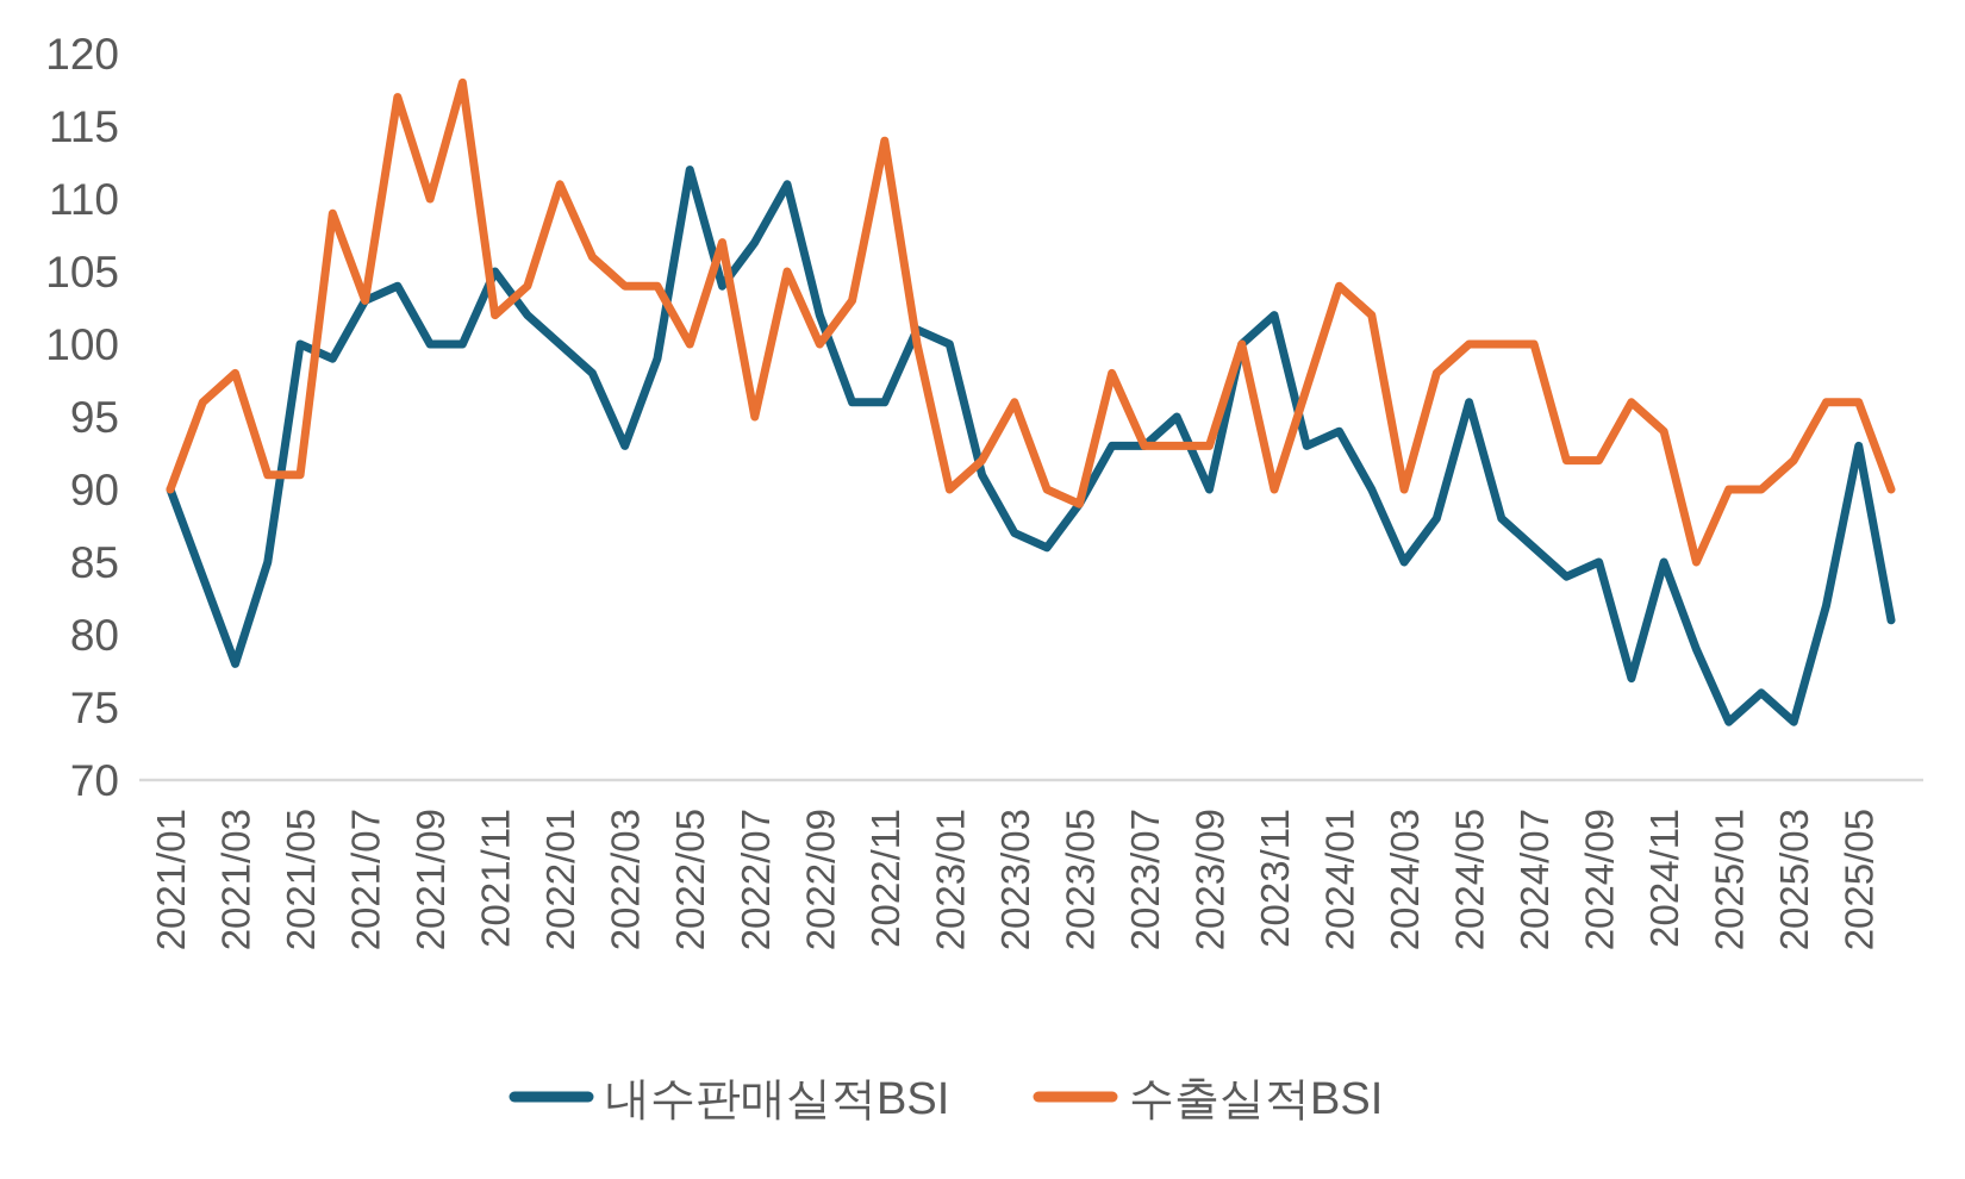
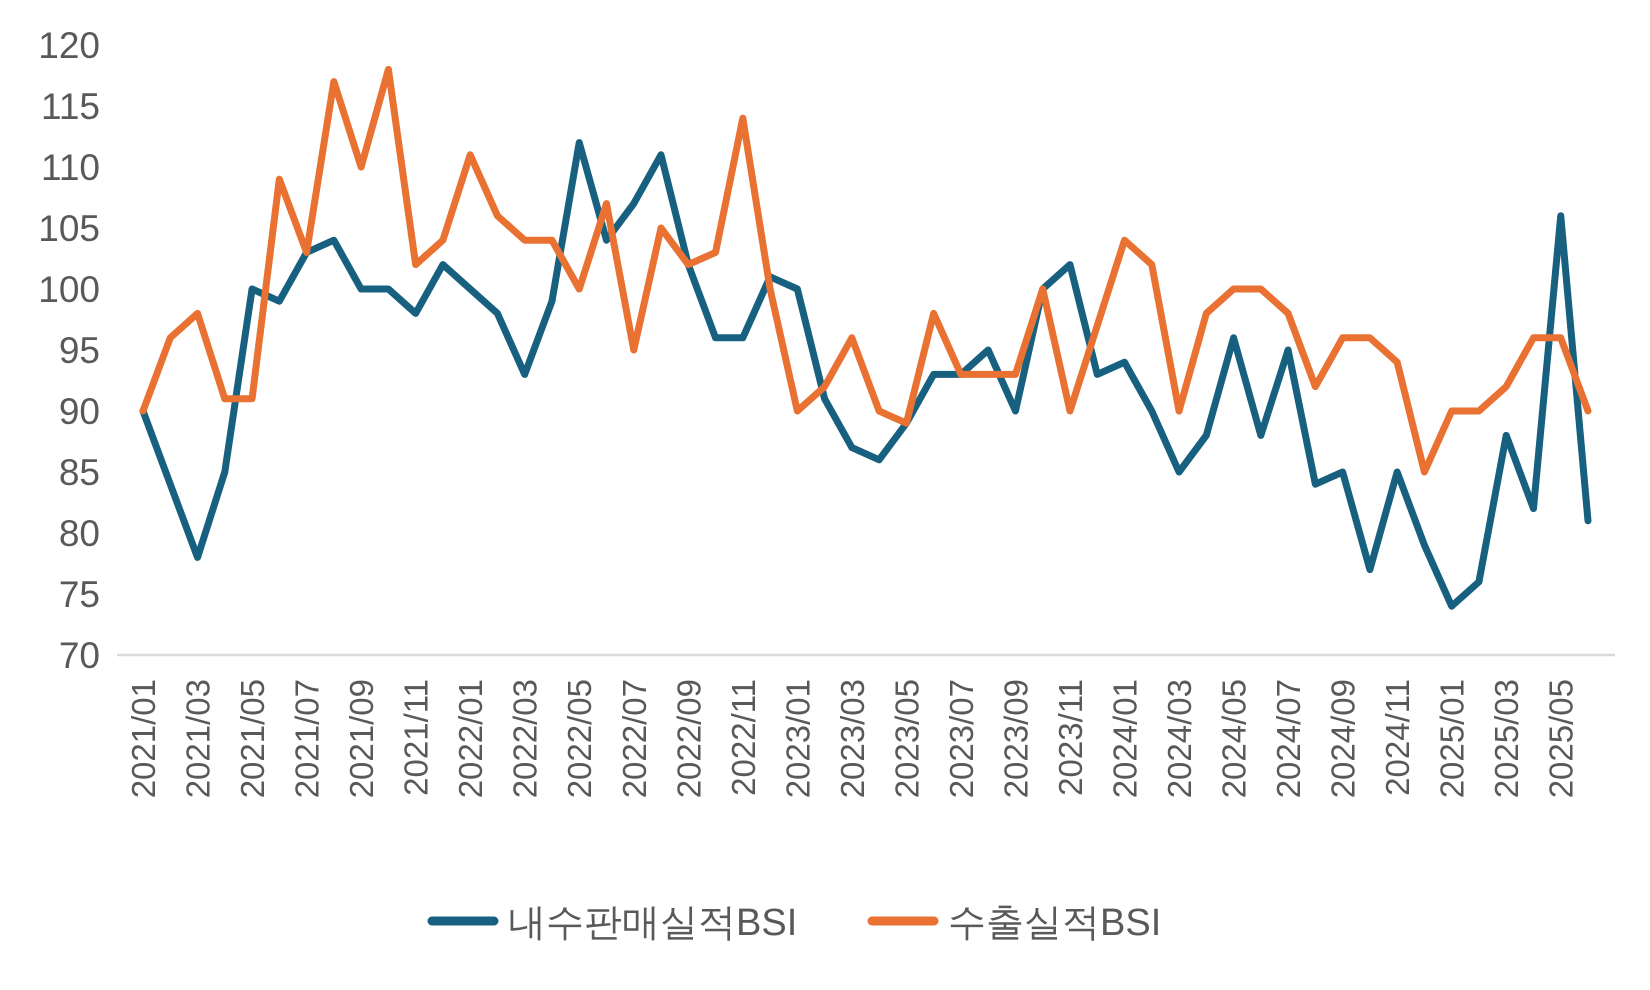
내수판매실적BSI/2021/11: 105 -> 98
수출실적BSI/2022/09: 100 -> 102
내수판매실적BSI/2024/07: 86 -> 95
수출실적BSI/2024/07: 100 -> 98
수출실적BSI/2024/09: 92 -> 96
내수판매실적BSI/2025/03: 74 -> 88
내수판매실적BSI/2025/05: 93 -> 106
